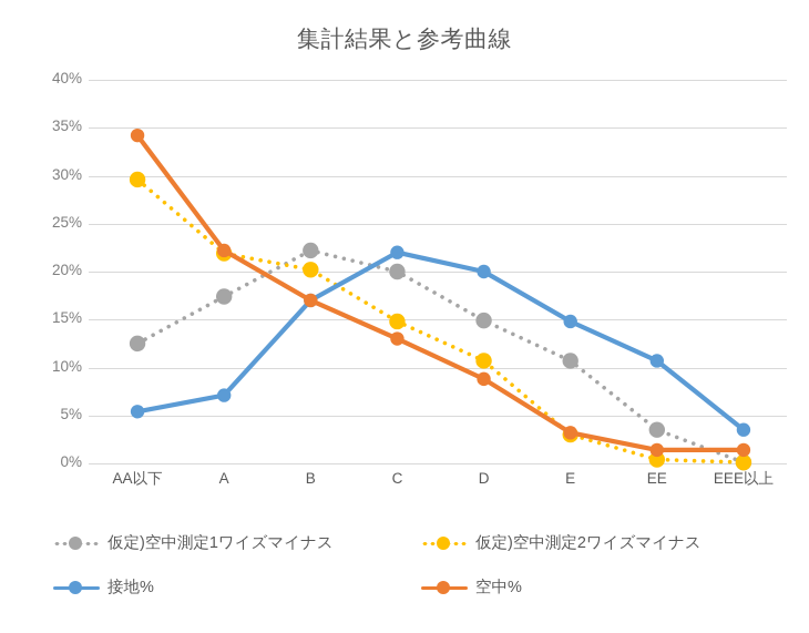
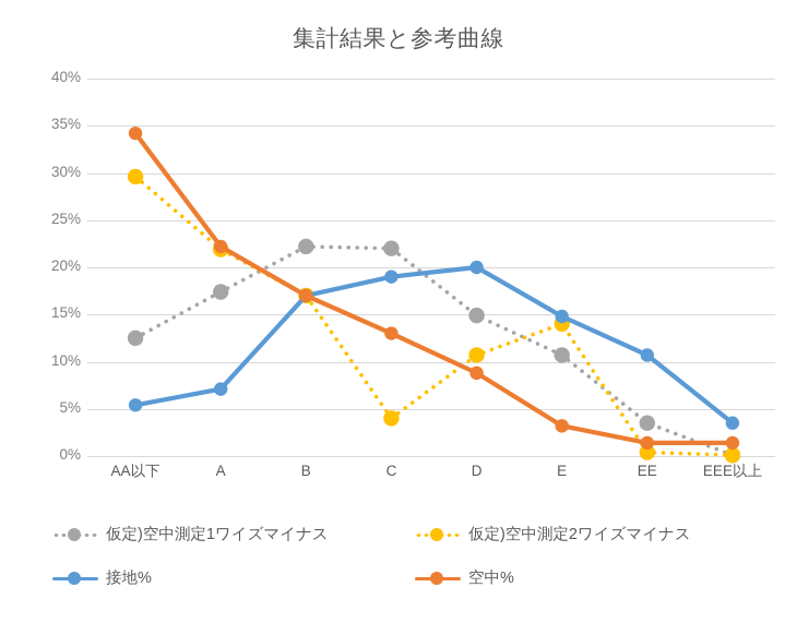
仮定)空中測定2ワイズマイナス/B: 20% -> 17%
仮定)空中測定1ワイズマイナス/C: 20% -> 22%
仮定)空中測定2ワイズマイナス/C: 15% -> 4%
接地%/C: 22% -> 19%
仮定)空中測定2ワイズマイナス/E: 3% -> 14%
